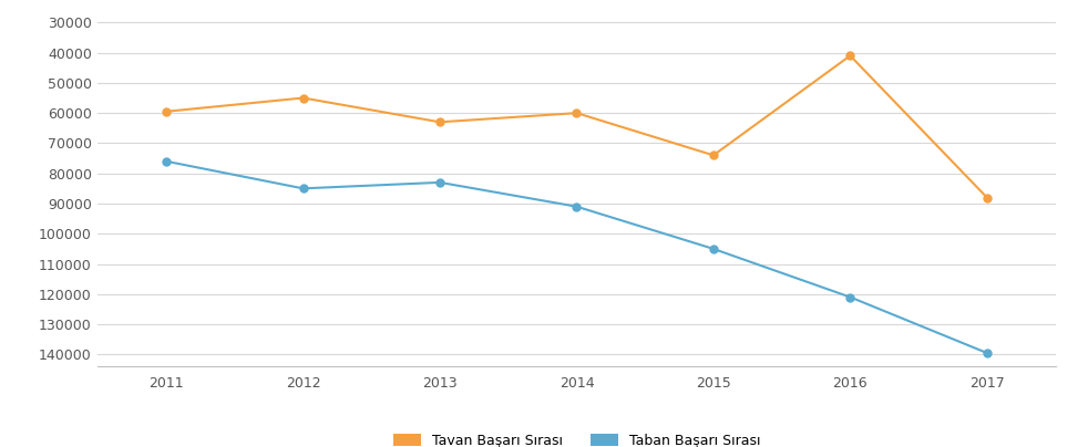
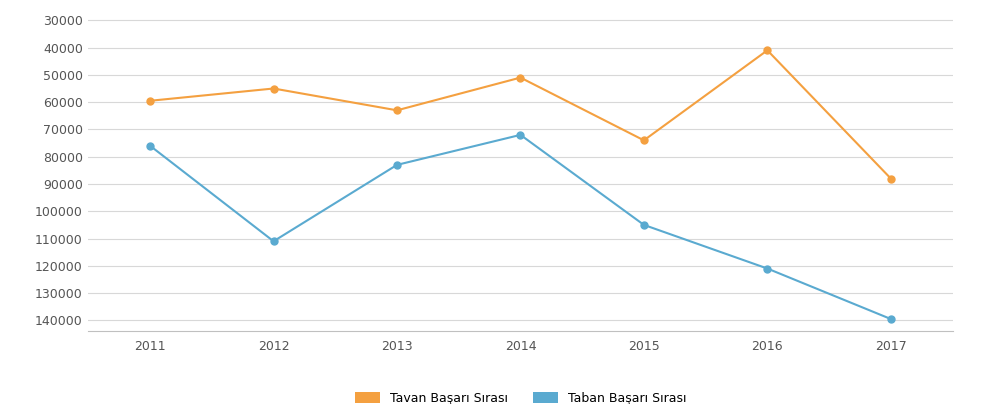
Taban Başarı Sırası/2012: 85000 -> 111000
Tavan Başarı Sırası/2014: 60000 -> 51000
Taban Başarı Sırası/2014: 91000 -> 72000
